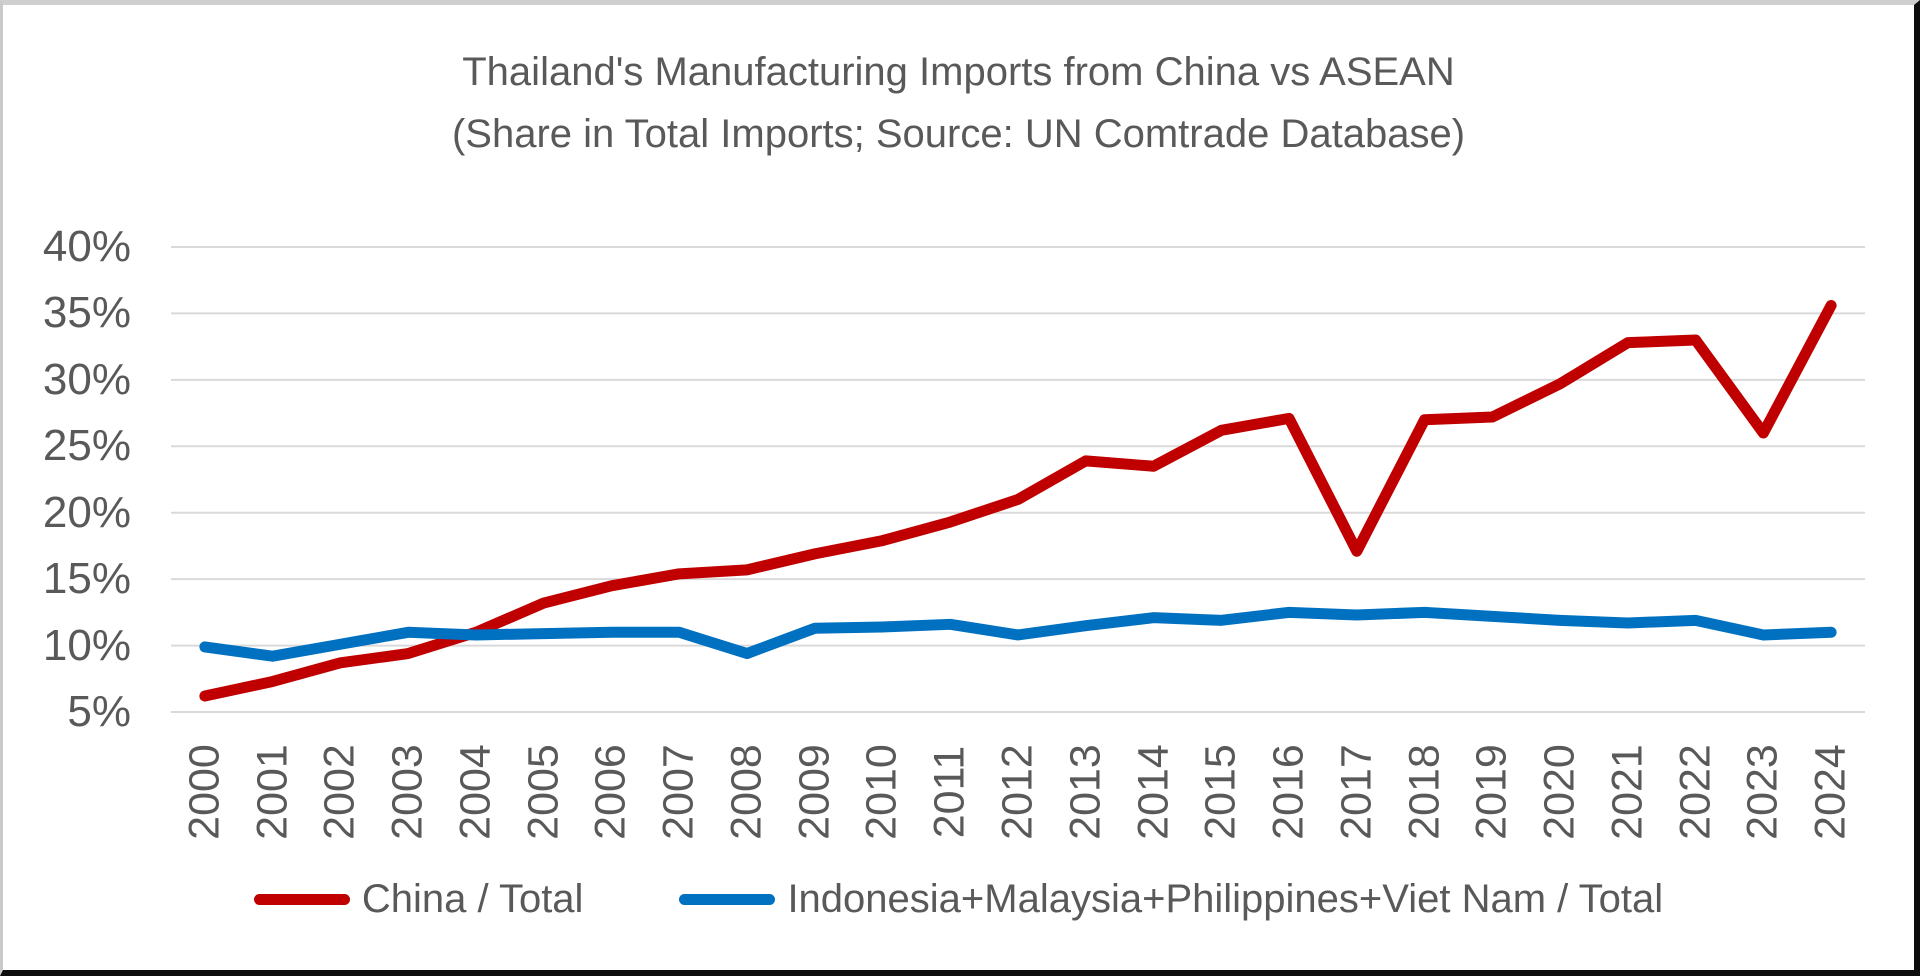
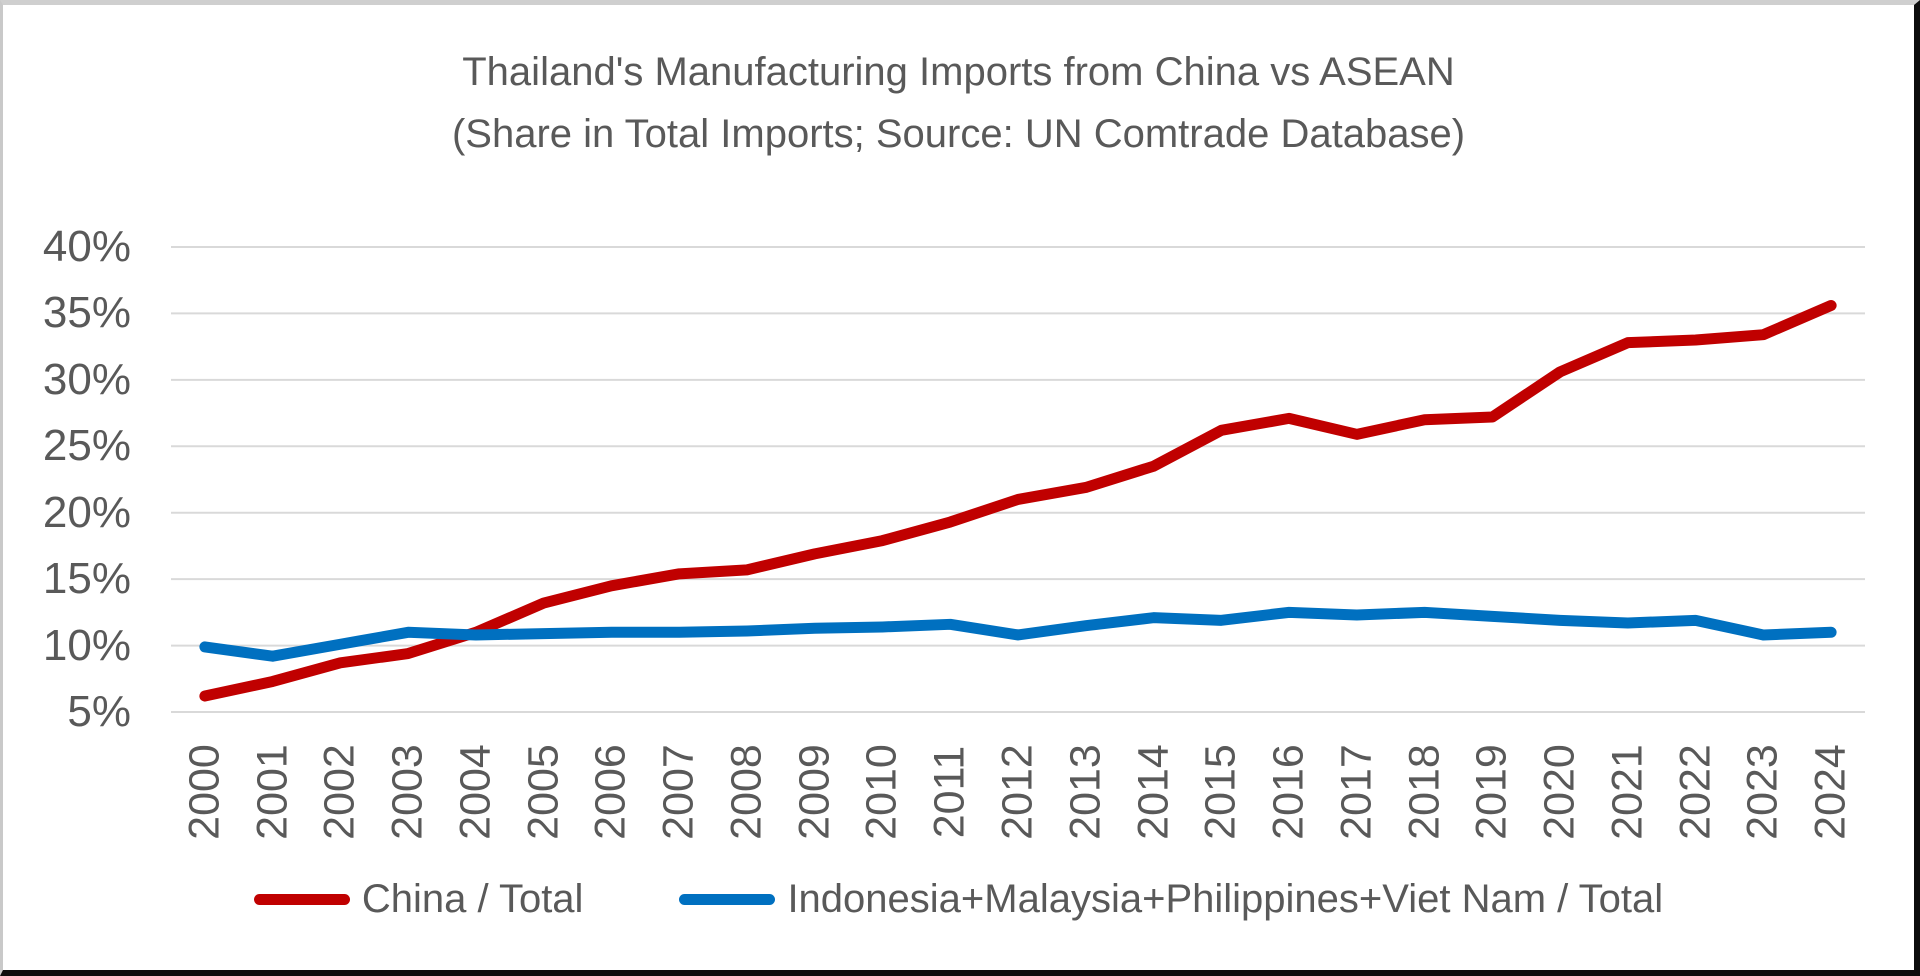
Indonesia+Malaysia+Philippines+Viet Nam / Total/2008: 9.4% -> 11.1%
China / Total/2013: 23.9% -> 21.9%
China / Total/2017: 17.1% -> 25.9%
China / Total/2020: 29.7% -> 30.6%
China / Total/2023: 26.0% -> 33.4%
